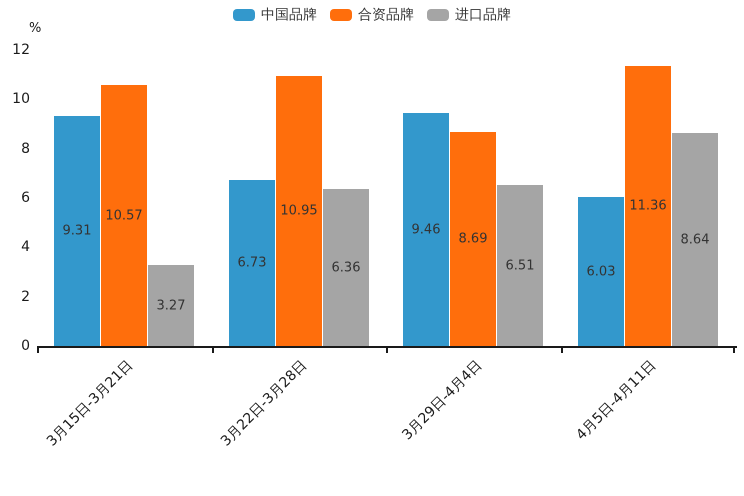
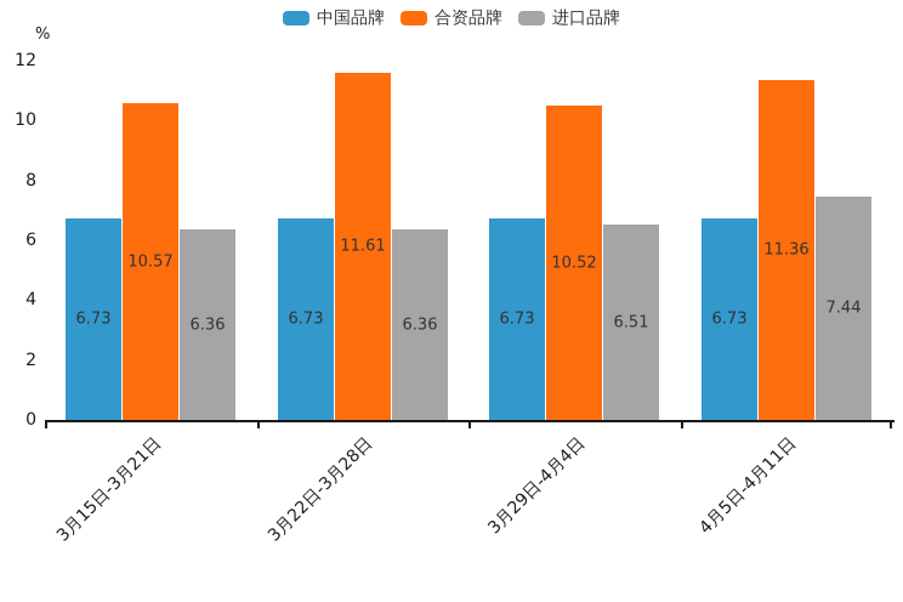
中国品牌/3月15日-3月21日: 9.31 -> 6.73
进口品牌/3月15日-3月21日: 3.27 -> 6.36
合资品牌/3月22日-3月28日: 10.95 -> 11.61
中国品牌/3月29日-4月4日: 9.46 -> 6.73
合资品牌/3月29日-4月4日: 8.69 -> 10.52
中国品牌/4月5日-4月11日: 6.03 -> 6.73
进口品牌/4月5日-4月11日: 8.64 -> 7.44
